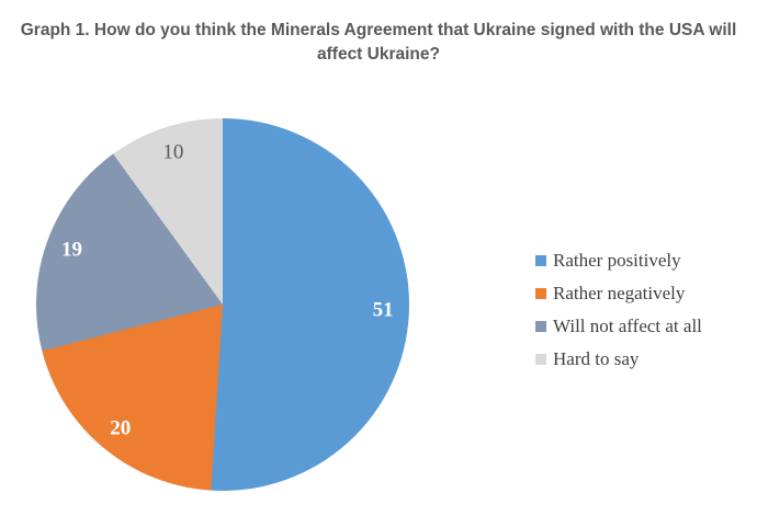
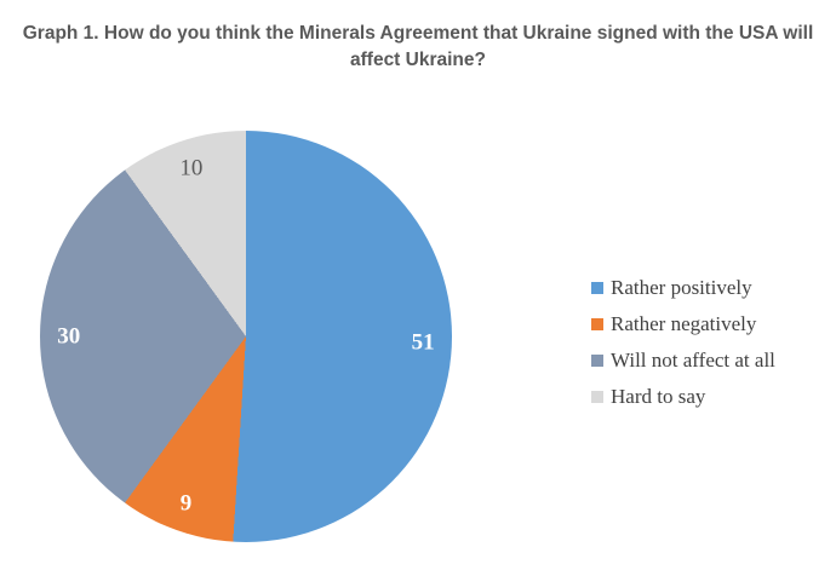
Rather negatively: 20 -> 9
Will not affect at all: 19 -> 30
